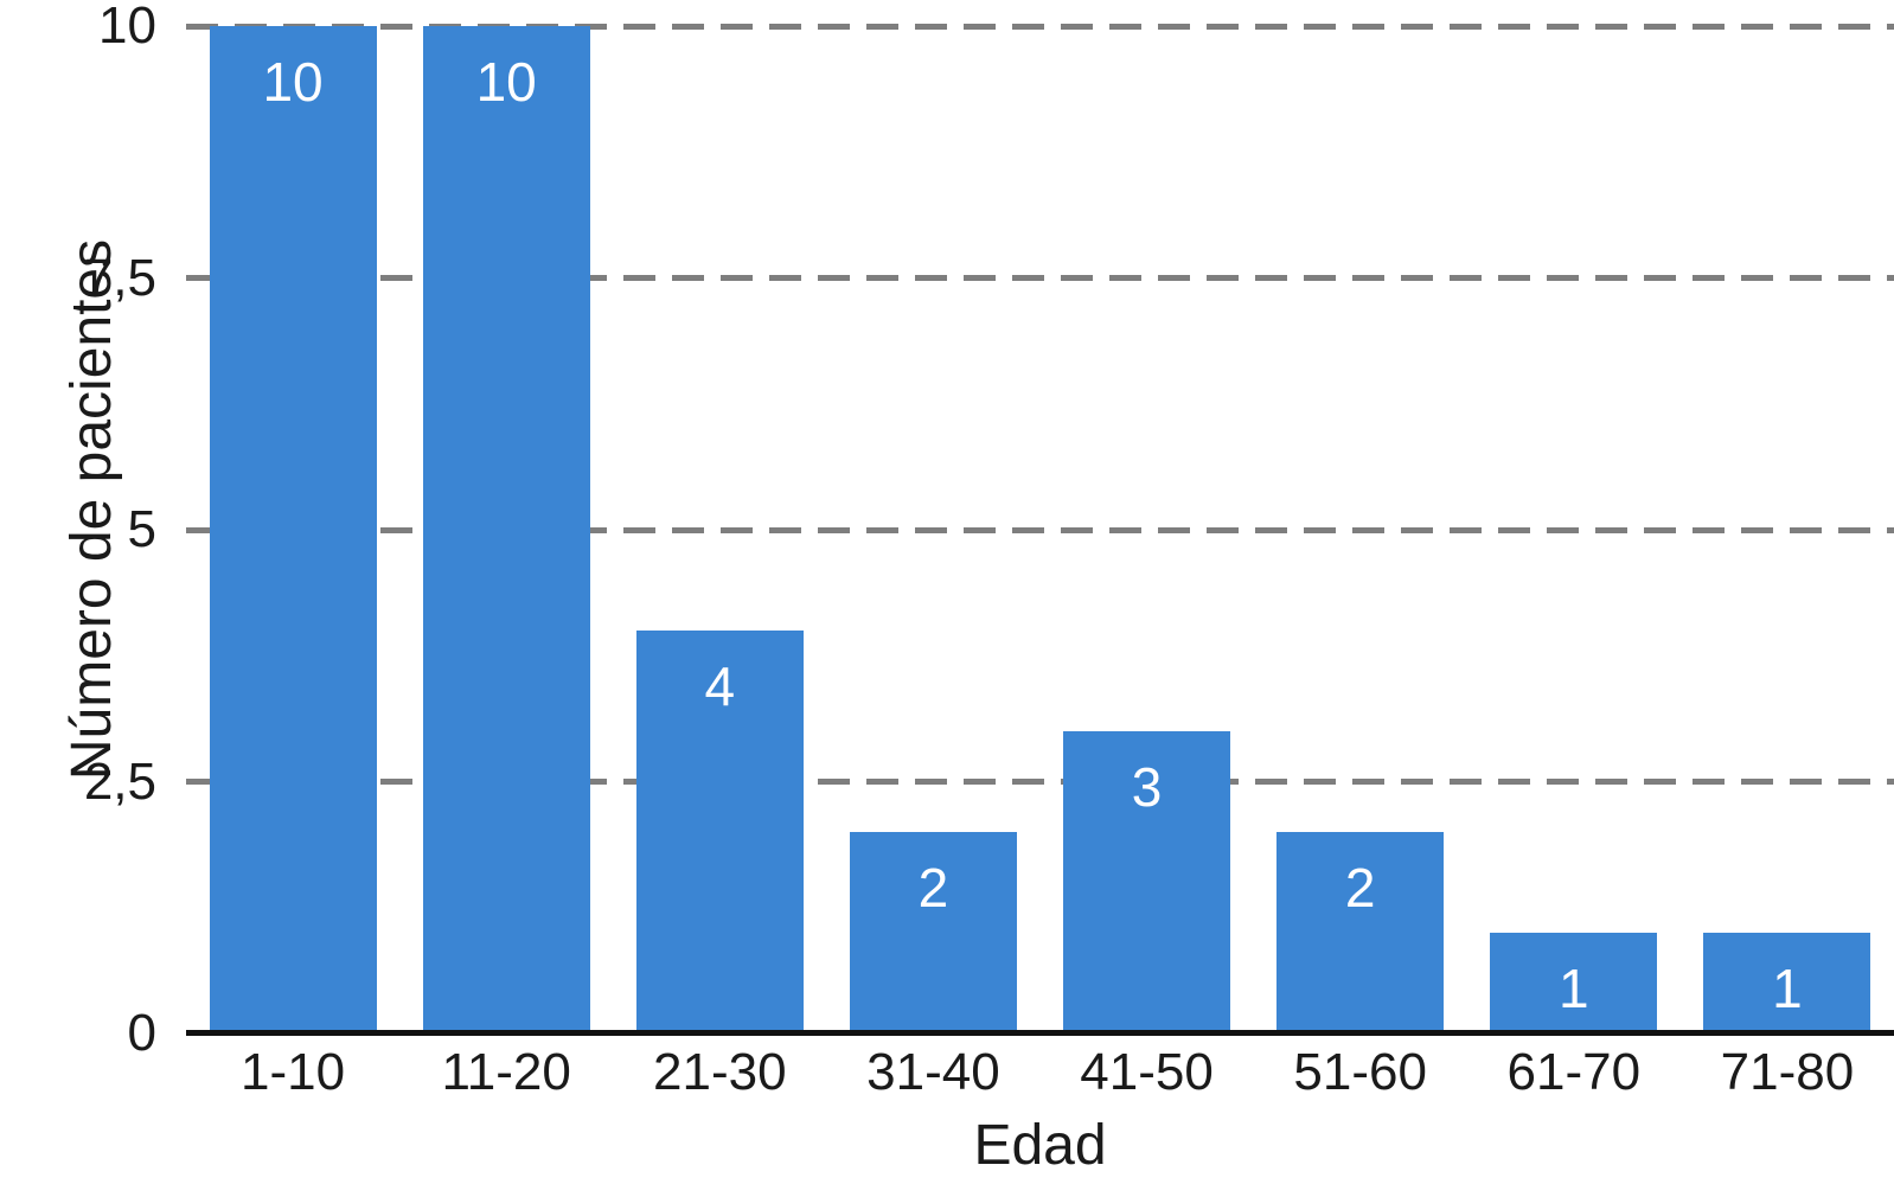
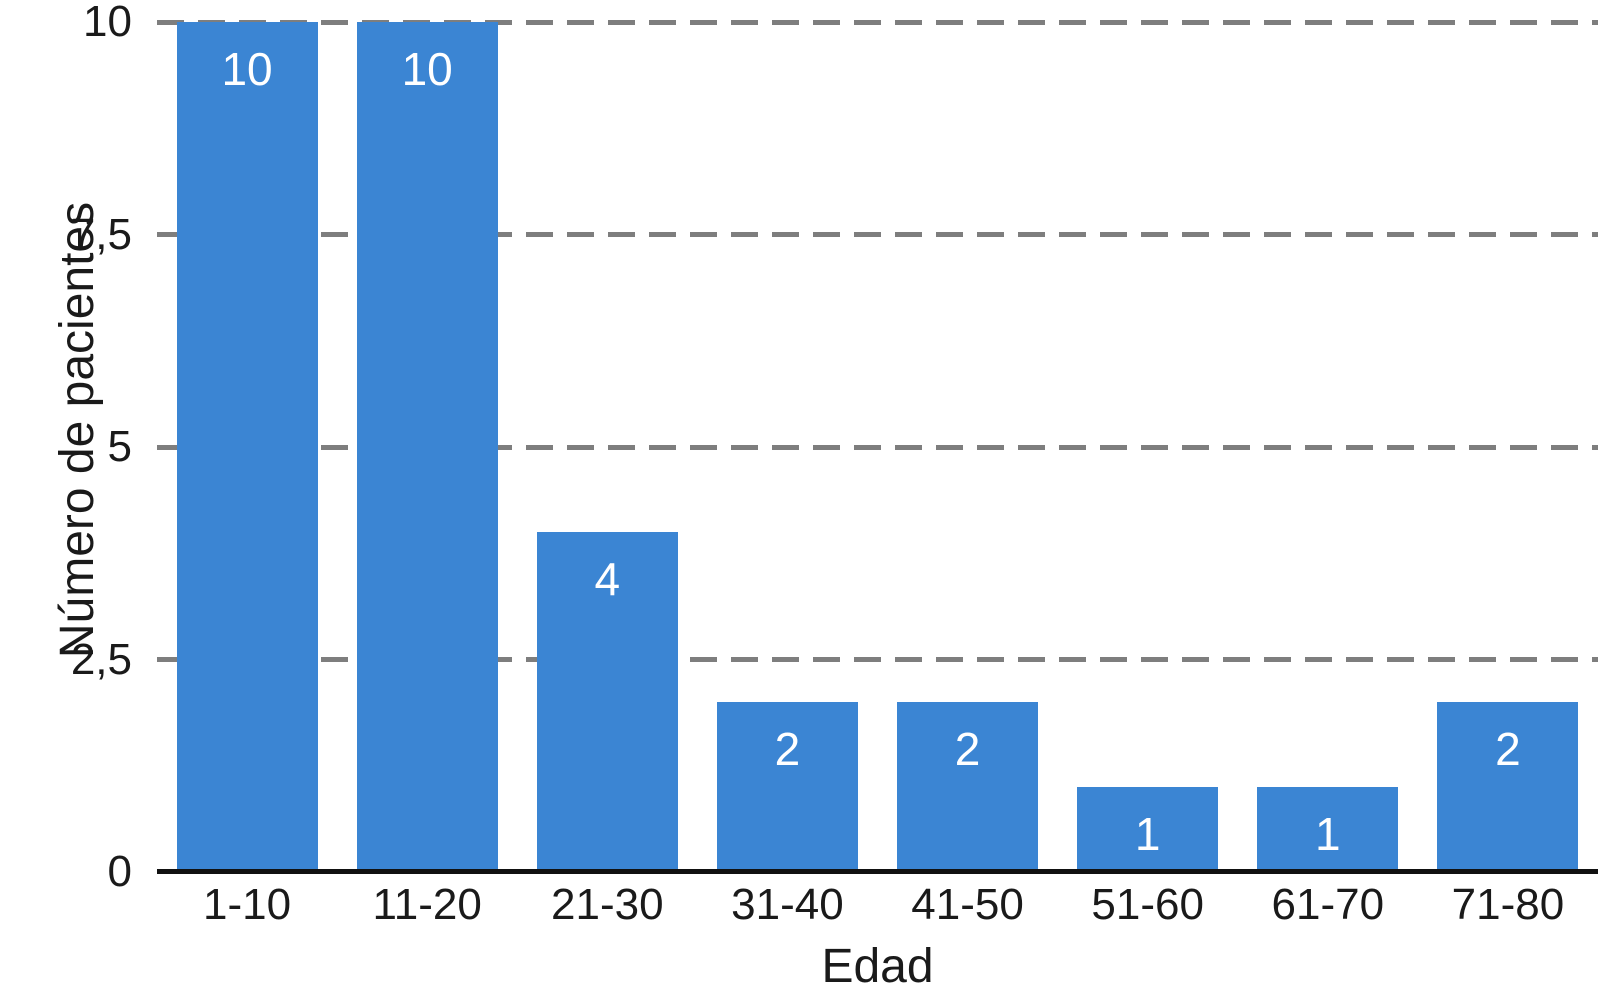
41-50: 3 -> 2
51-60: 2 -> 1
71-80: 1 -> 2
